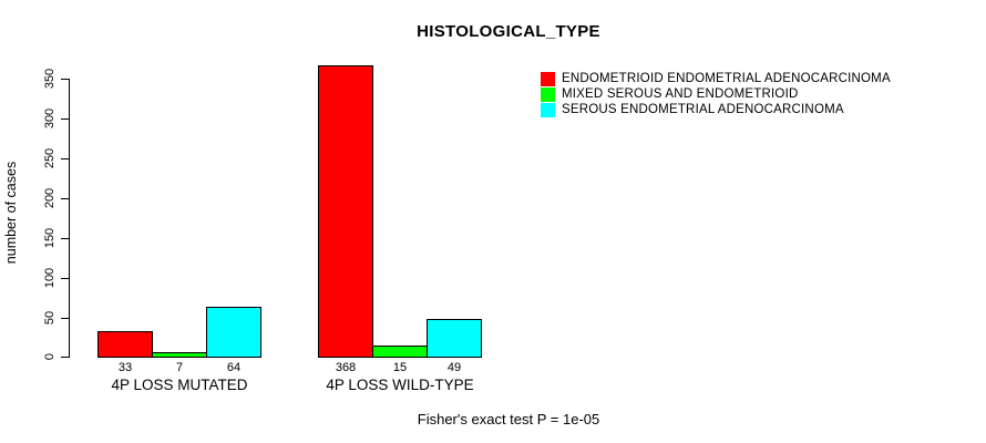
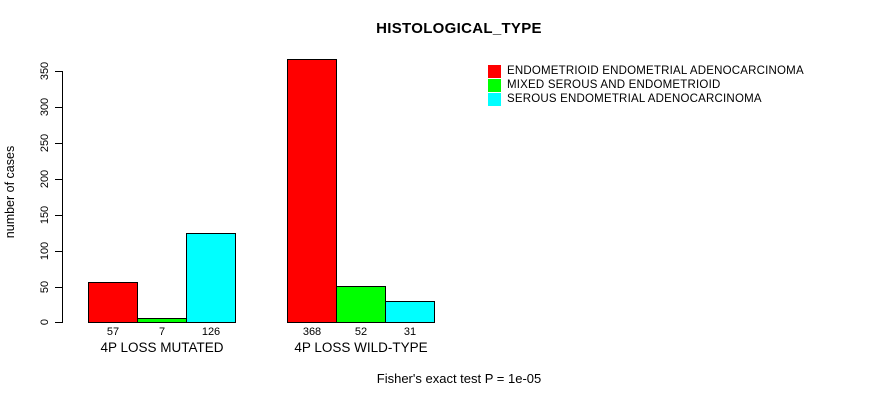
ENDOMETRIOID ENDOMETRIAL ADENOCARCINOMA/4P LOSS MUTATED: 33 -> 57
SEROUS ENDOMETRIAL ADENOCARCINOMA/4P LOSS MUTATED: 64 -> 126
MIXED SEROUS AND ENDOMETRIOID/4P LOSS WILD-TYPE: 15 -> 52
SEROUS ENDOMETRIAL ADENOCARCINOMA/4P LOSS WILD-TYPE: 49 -> 31
